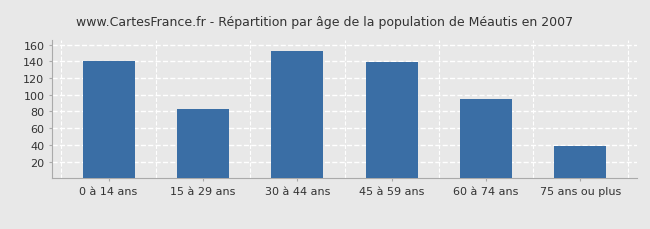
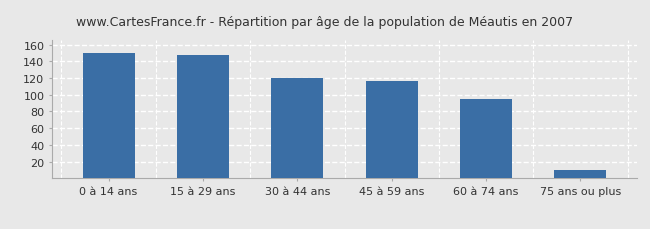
0 à 14 ans: 140 -> 150
15 à 29 ans: 83 -> 148
30 à 44 ans: 152 -> 120
45 à 59 ans: 139 -> 116
75 ans ou plus: 39 -> 10
